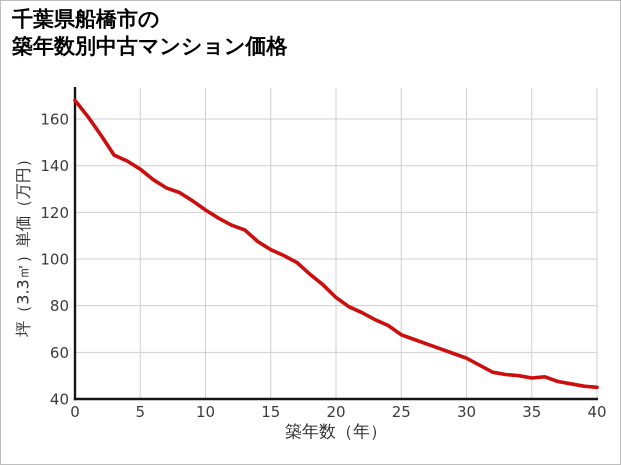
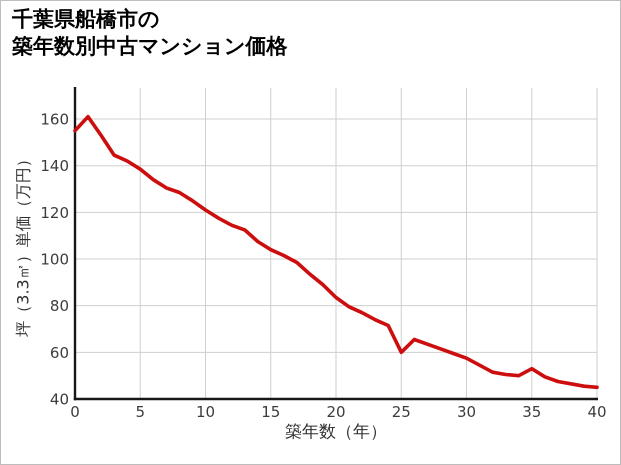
0: 168 -> 155
25: 68 -> 60
35: 49 -> 53
